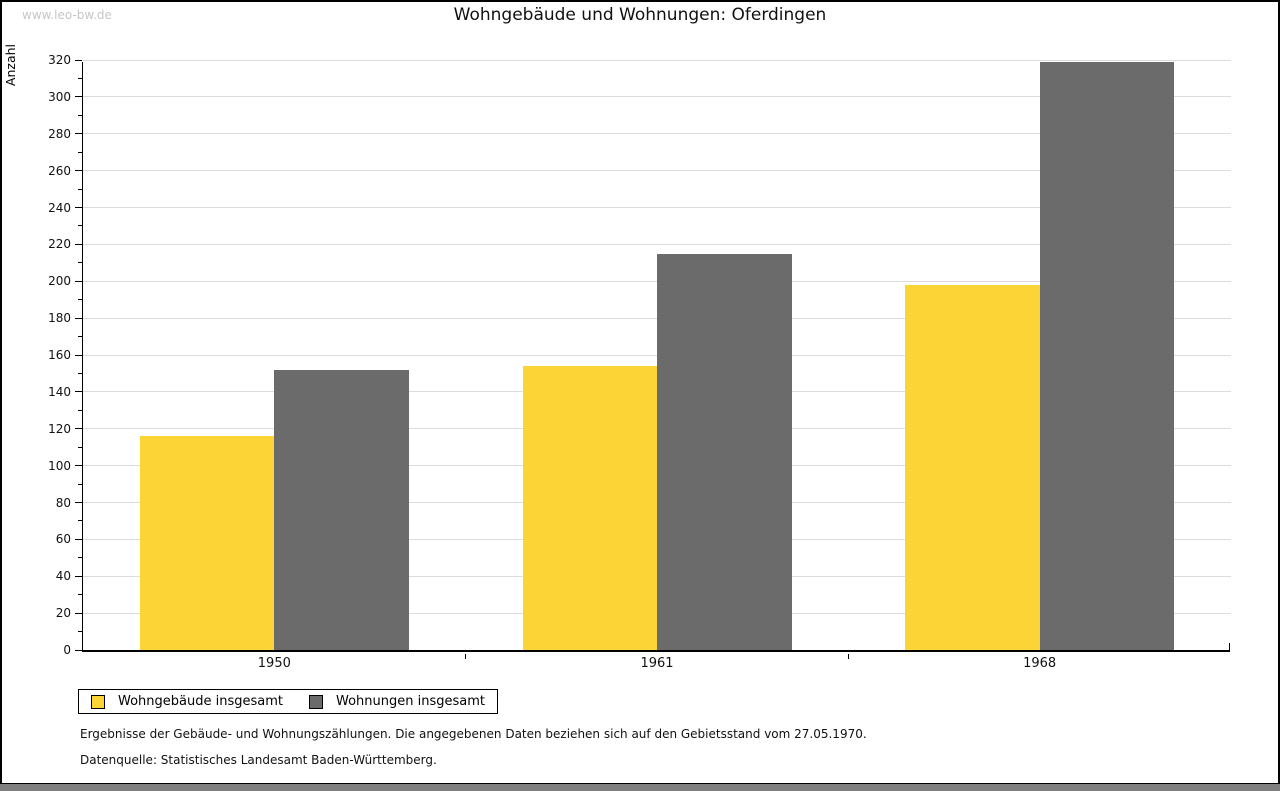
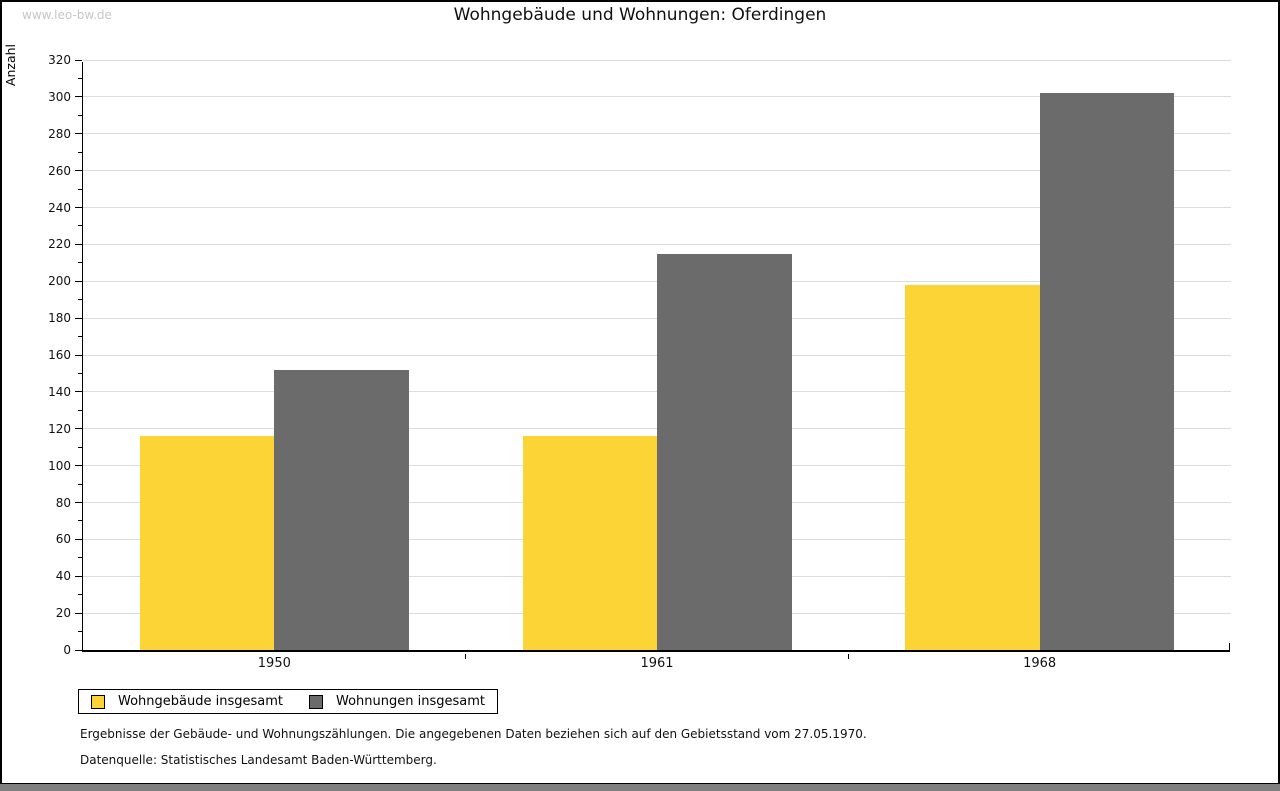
Wohngebäude insgesamt/1961: 154 -> 116
Wohnungen insgesamt/1968: 319 -> 302
